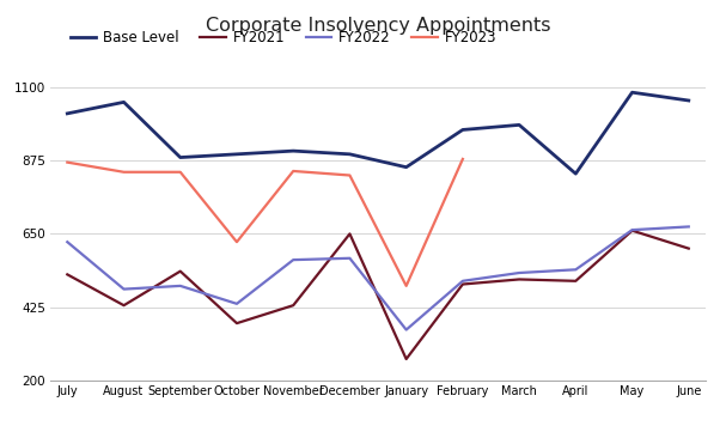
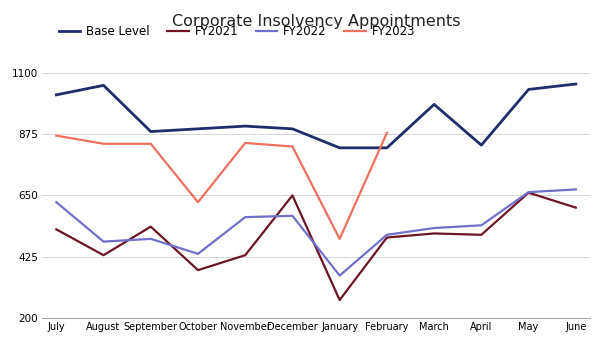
Base Level/January: 855 -> 825
Base Level/February: 970 -> 825
Base Level/May: 1085 -> 1040
